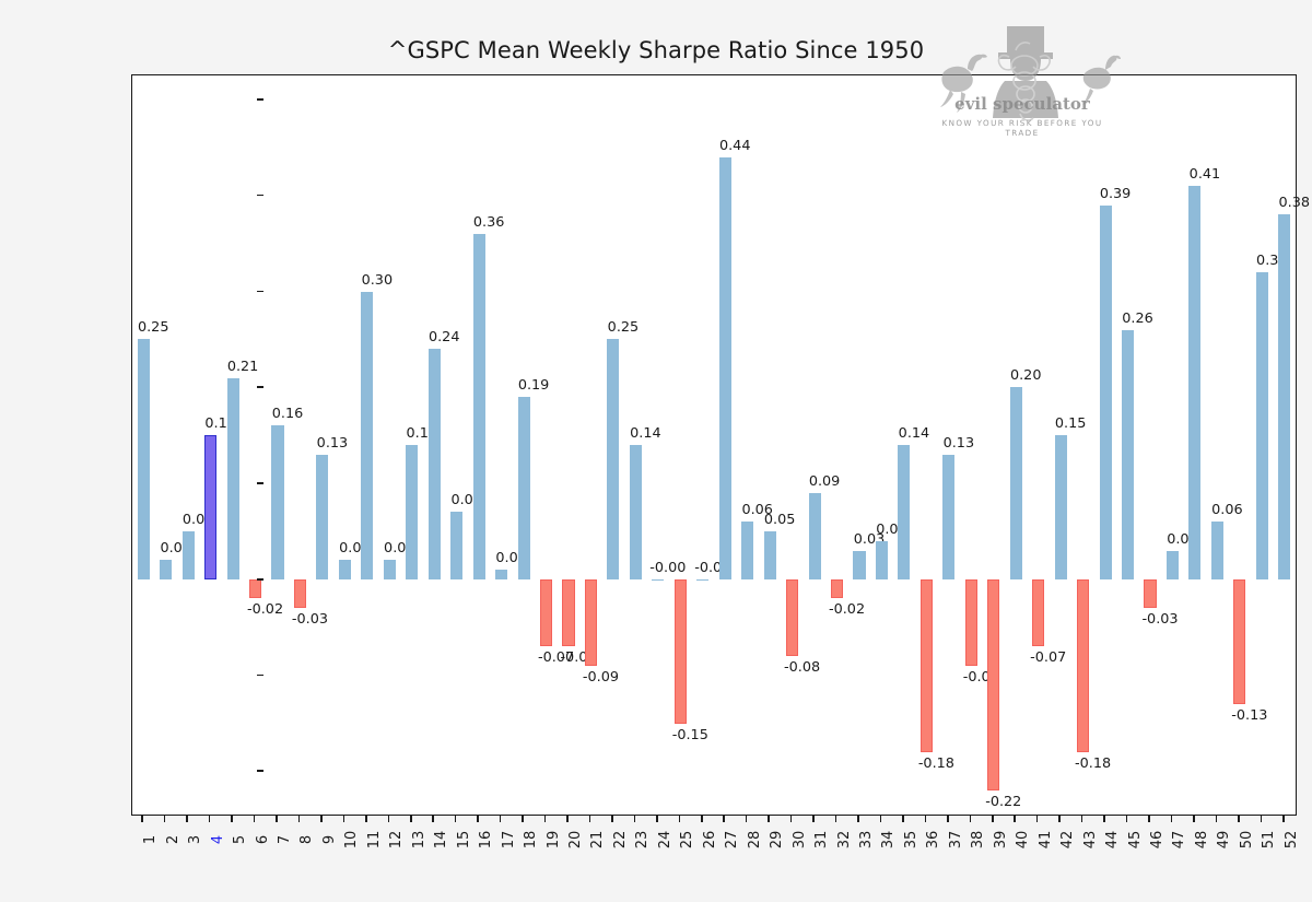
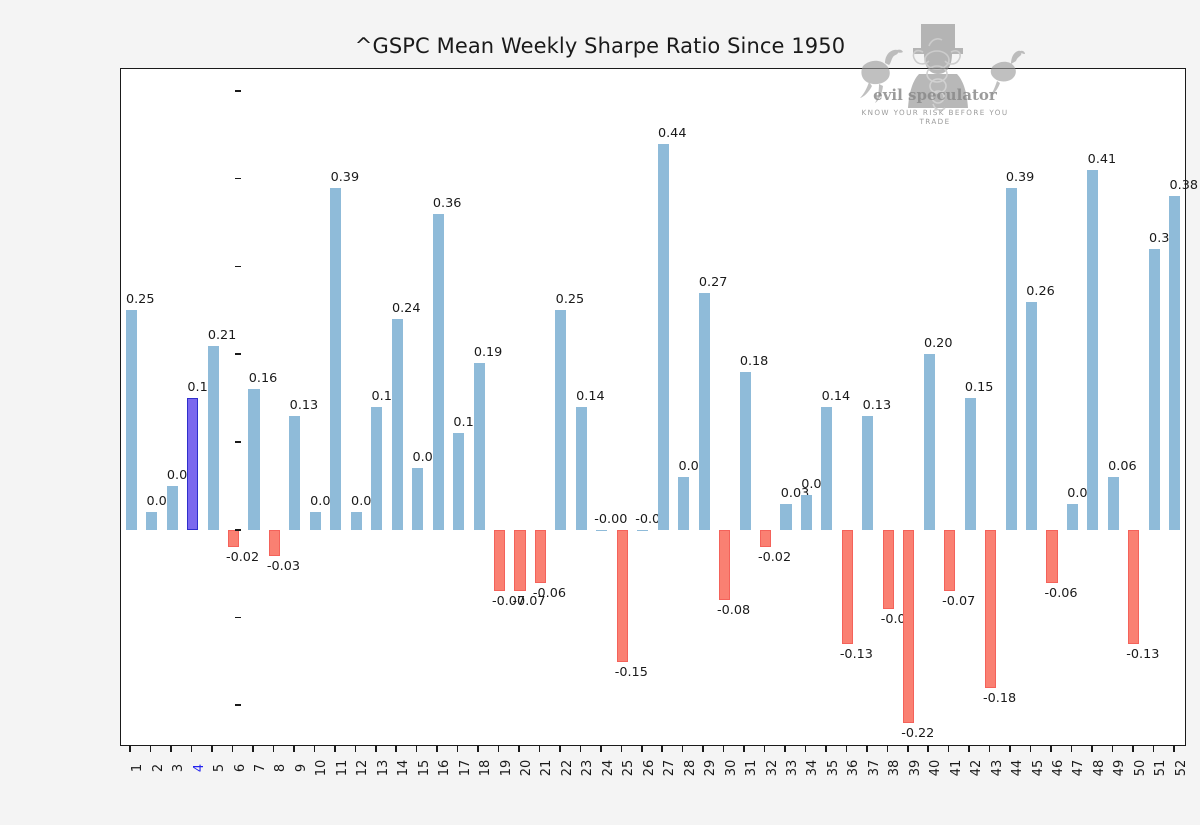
11: 0.30 -> 0.39
17: 0.01 -> 0.11
21: -0.09 -> -0.06
29: 0.05 -> 0.27
31: 0.09 -> 0.18
36: -0.18 -> -0.13
46: -0.03 -> -0.06
